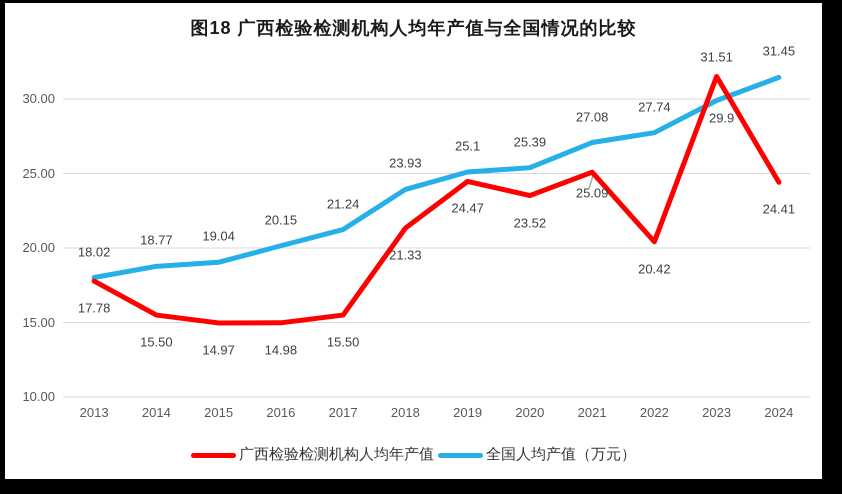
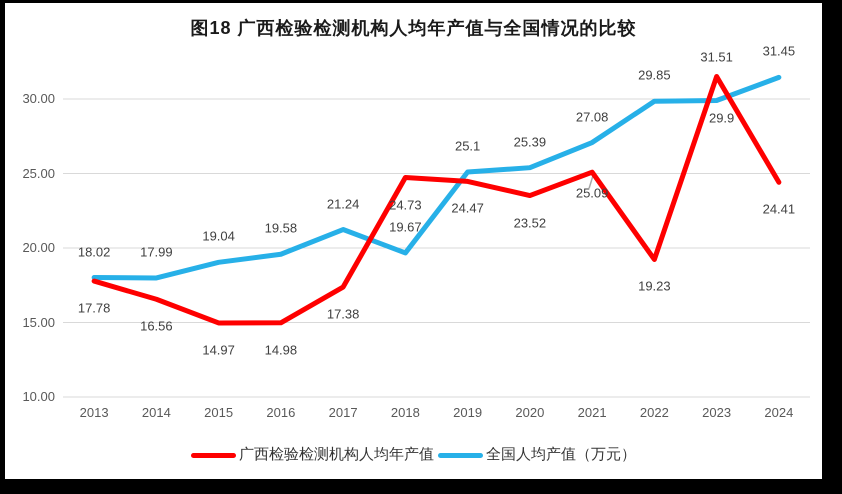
广西检验检测机构人均年产值/2014: 15.50 -> 16.56
全国人均产值（万元）/2014: 18.77 -> 17.99
全国人均产值（万元）/2016: 20.15 -> 19.58
广西检验检测机构人均年产值/2017: 15.50 -> 17.38
广西检验检测机构人均年产值/2018: 21.33 -> 24.73
全国人均产值（万元）/2018: 23.93 -> 19.67
广西检验检测机构人均年产值/2022: 20.42 -> 19.23
全国人均产值（万元）/2022: 27.74 -> 29.85
